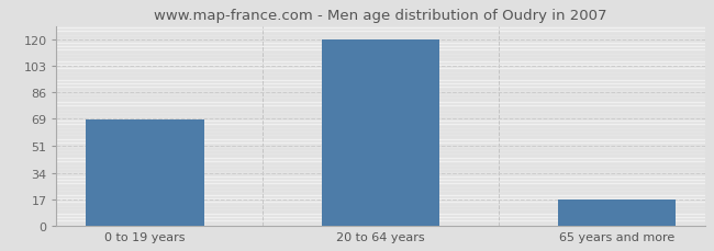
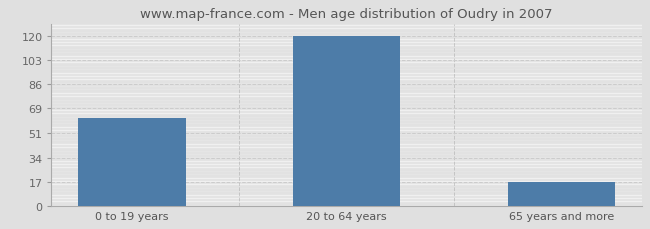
0 to 19 years: 68 -> 62
